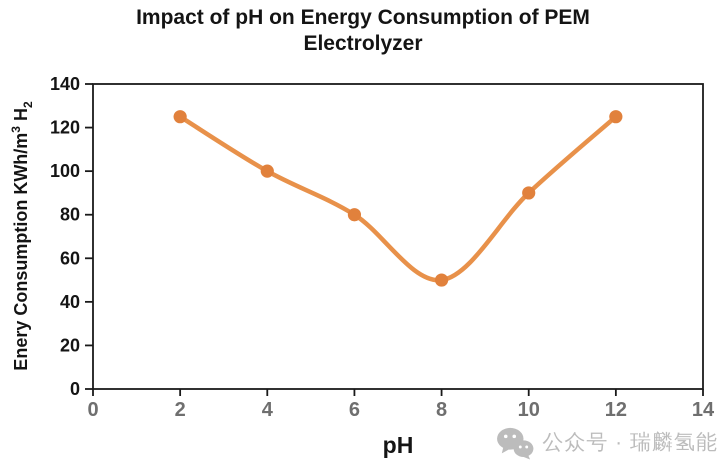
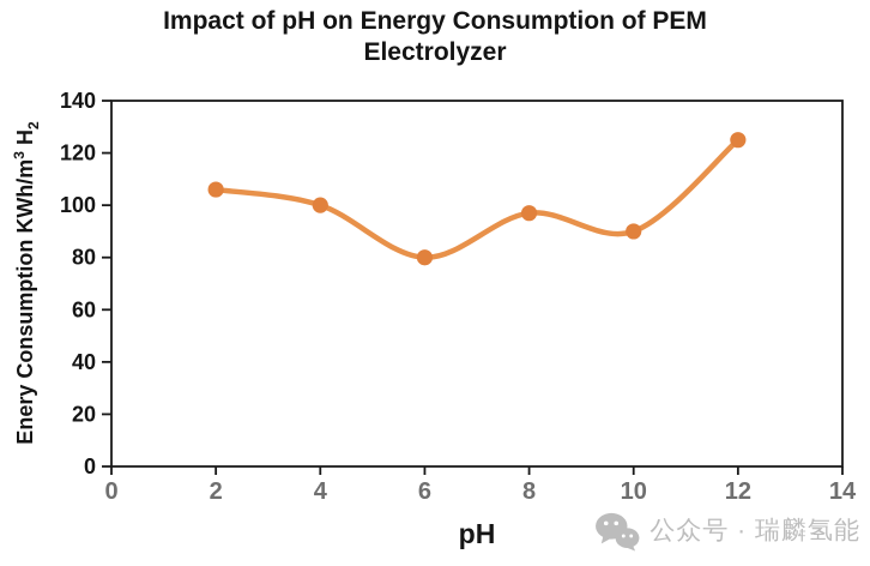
2: 125 -> 106
8: 50 -> 97
